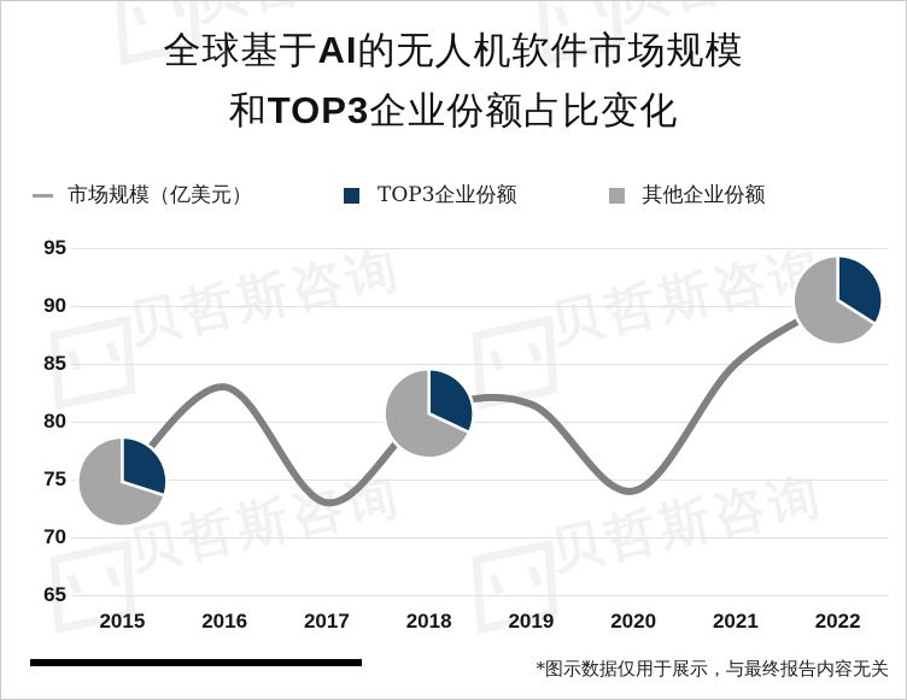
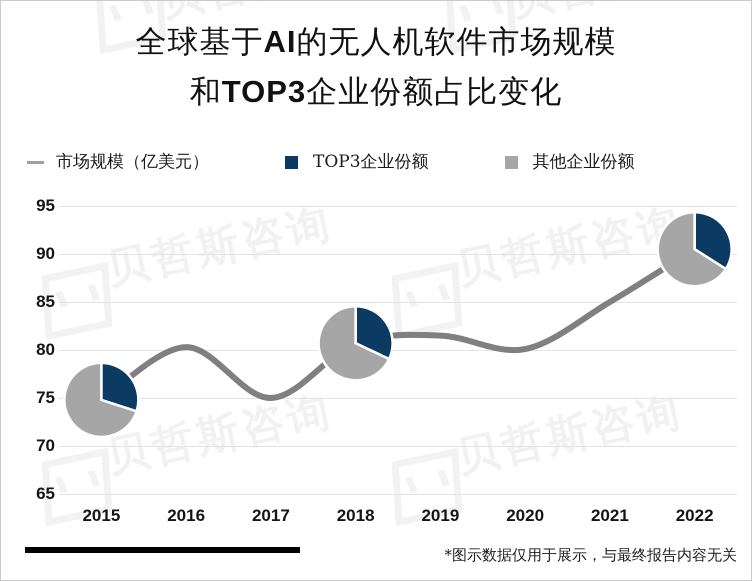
2016: 83 -> 80
2017: 73 -> 75
2020: 74 -> 80
